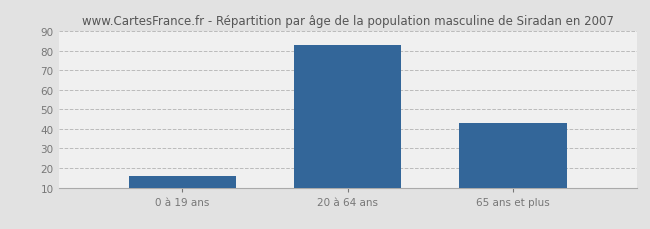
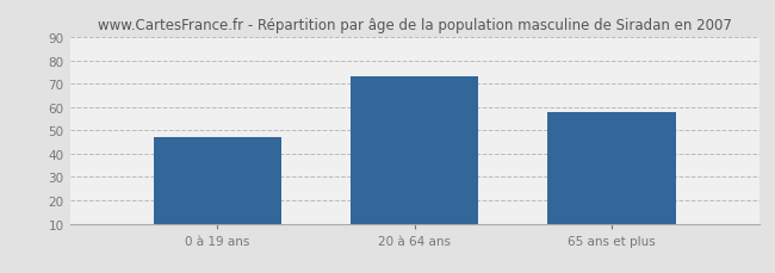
0 à 19 ans: 16 -> 47
20 à 64 ans: 83 -> 73
65 ans et plus: 43 -> 58
